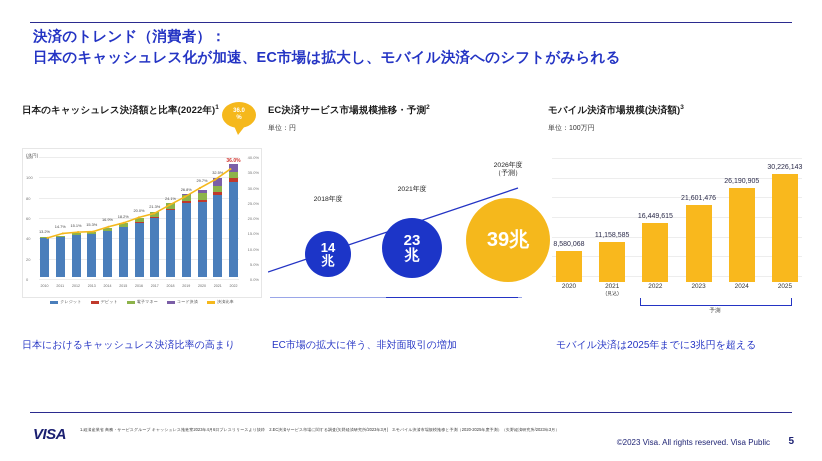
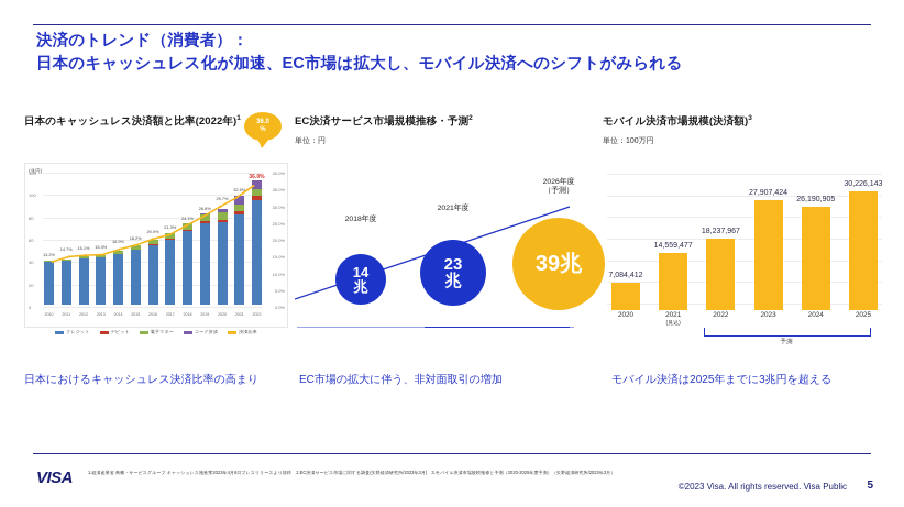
モバイル決済市場規模(決済額)/2020: 8,580,068 -> 7,084,412
モバイル決済市場規模(決済額)/2021: 11,158,585 -> 14,559,477
モバイル決済市場規模(決済額)/2022: 16,449,615 -> 18,237,967
モバイル決済市場規模(決済額)/2023: 21,601,476 -> 27,907,424
